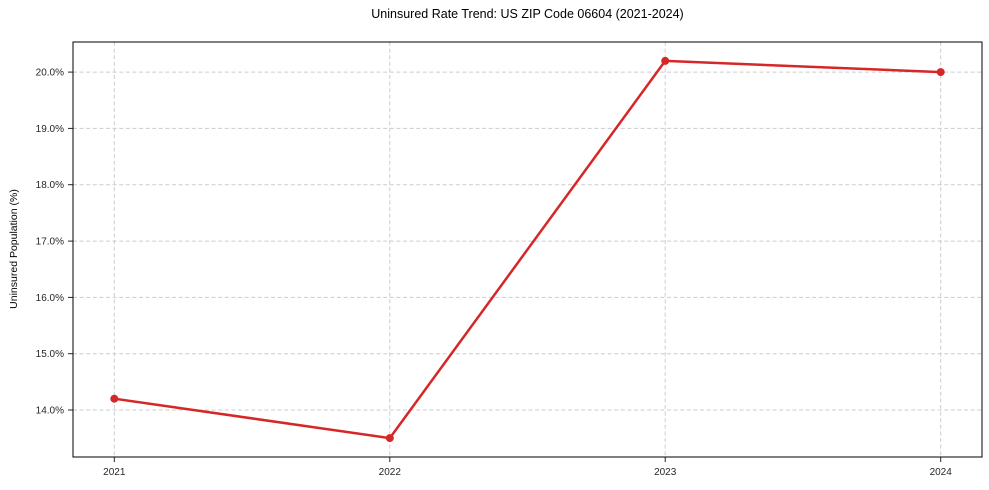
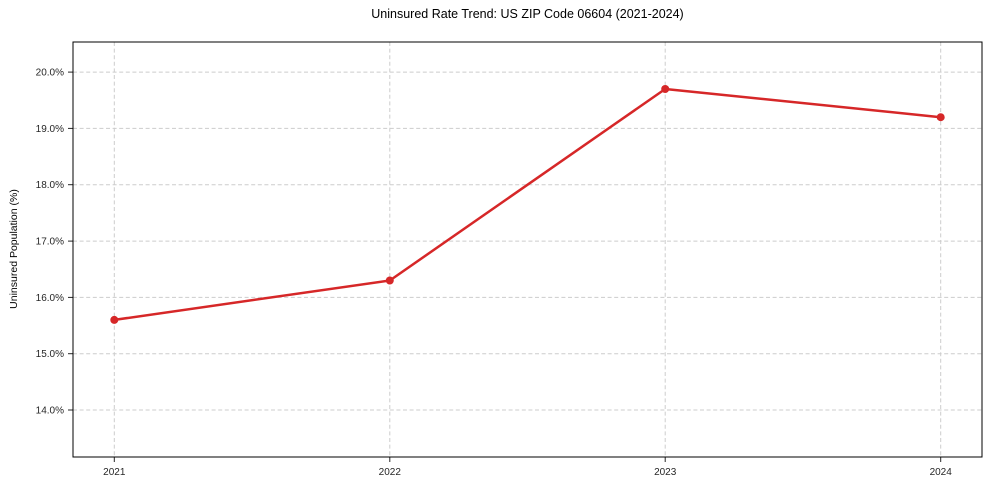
2021: 14.2% -> 15.6%
2022: 13.5% -> 16.3%
2023: 20.2% -> 19.7%
2024: 20.0% -> 19.2%
